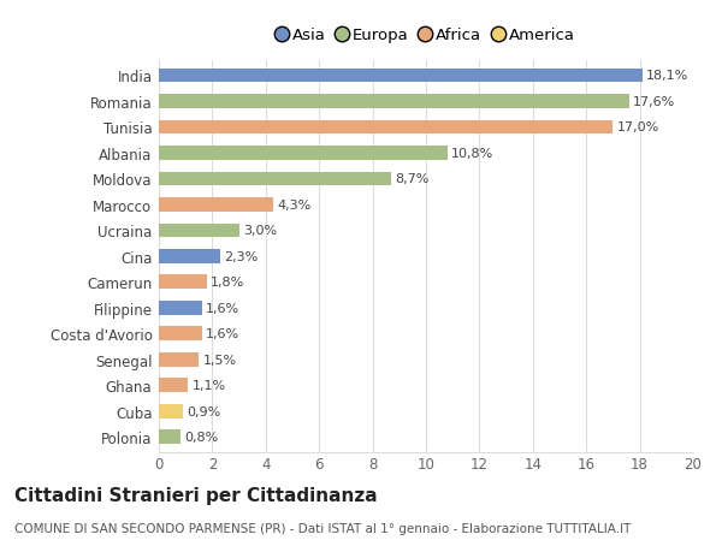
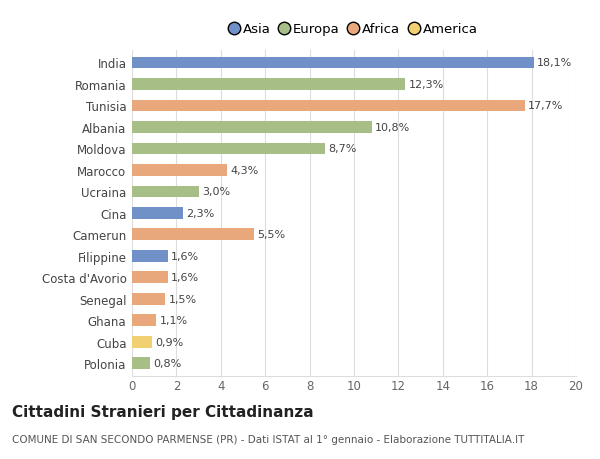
Romania: 17,6% -> 12,3%
Tunisia: 17,0% -> 17,7%
Camerun: 1,8% -> 5,5%
